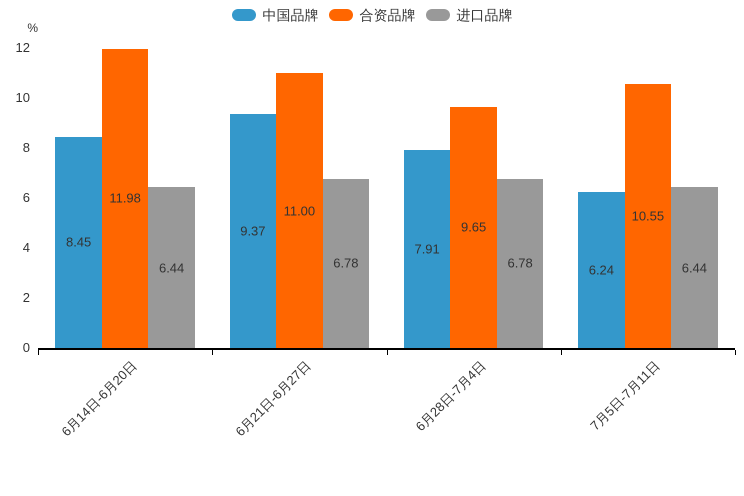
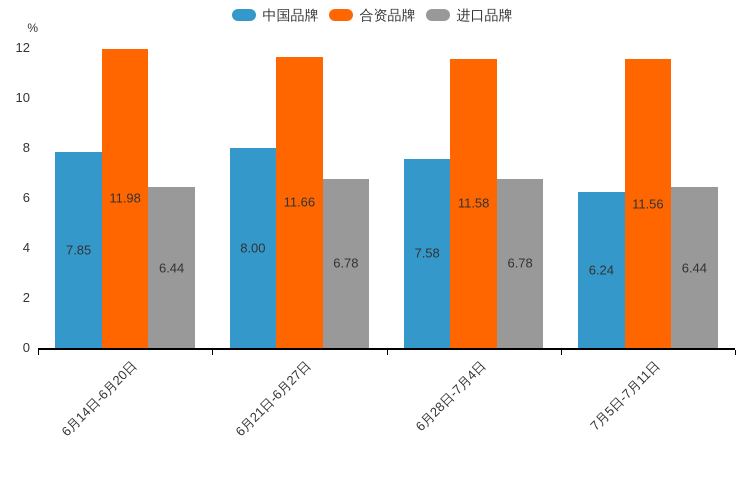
中国品牌/6月14日-6月20日: 8.45 -> 7.85
中国品牌/6月21日-6月27日: 9.37 -> 8.00
合资品牌/6月21日-6月27日: 11.00 -> 11.66
中国品牌/6月28日-7月4日: 7.91 -> 7.58
合资品牌/6月28日-7月4日: 9.65 -> 11.58
合资品牌/7月5日-7月11日: 10.55 -> 11.56
